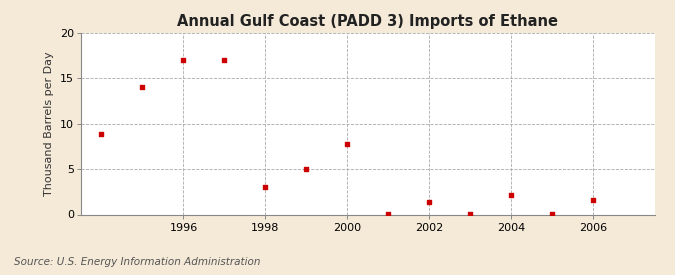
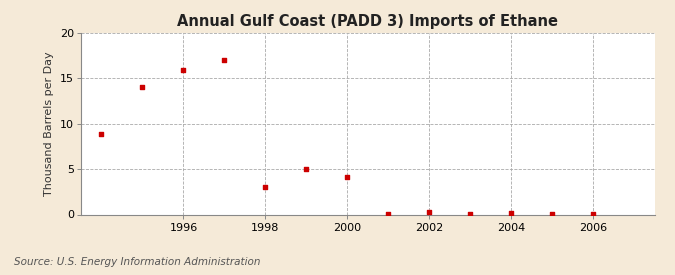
1996: 17.0 -> 15.9
2000: 7.8 -> 4.1
2002: 1.4 -> 0.3
2004: 2.2 -> 0.2
2006: 1.6 -> 0.1
